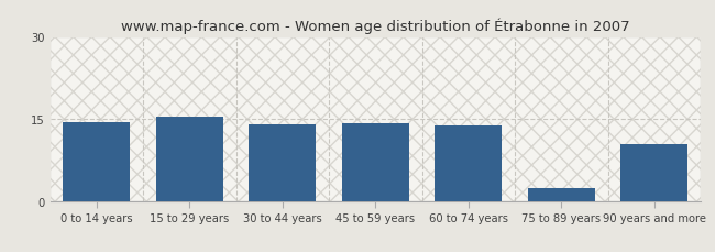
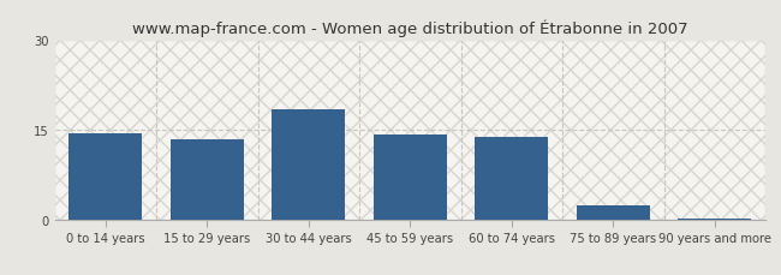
15 to 29 years: 15.5 -> 13.5
30 to 44 years: 14.0 -> 18.5
90 years and more: 10.5 -> 0.2
